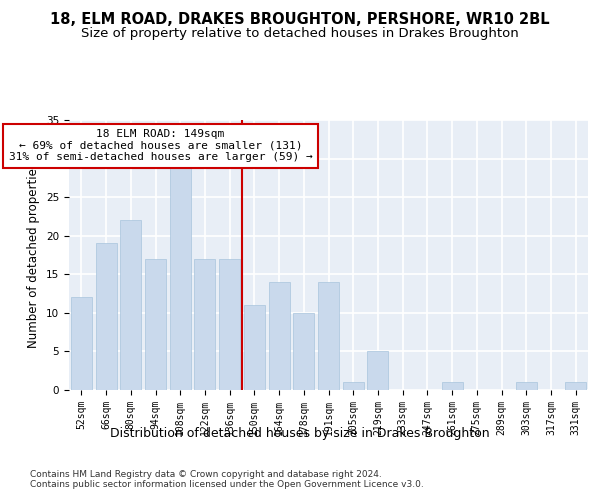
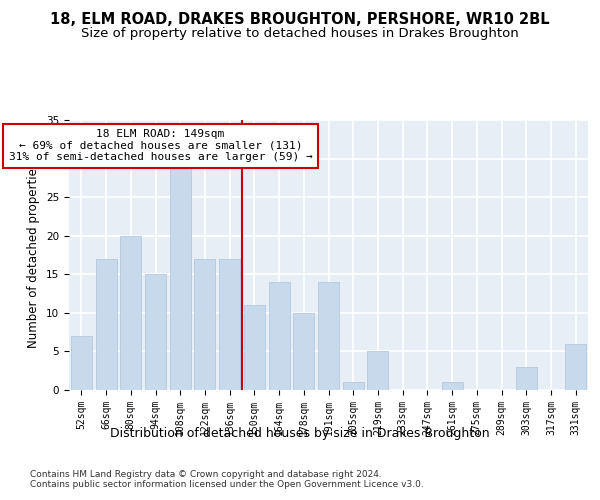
52sqm: 12 -> 7
66sqm: 19 -> 17
80sqm: 22 -> 20
94sqm: 17 -> 15
303sqm: 1 -> 3
331sqm: 1 -> 6
